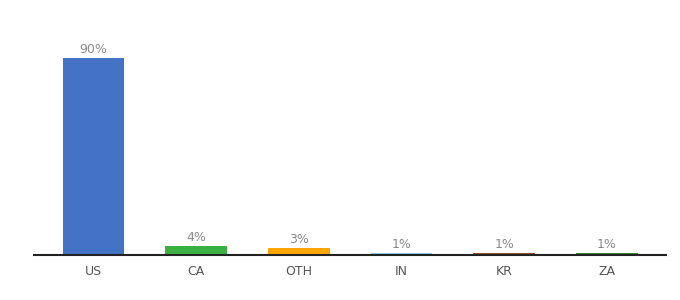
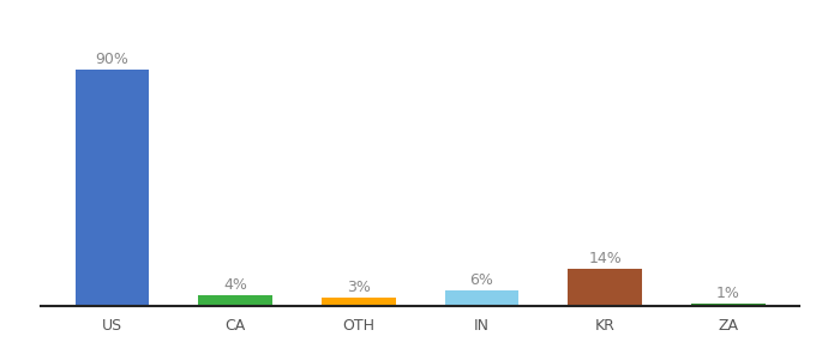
IN: 1% -> 6%
KR: 1% -> 14%
